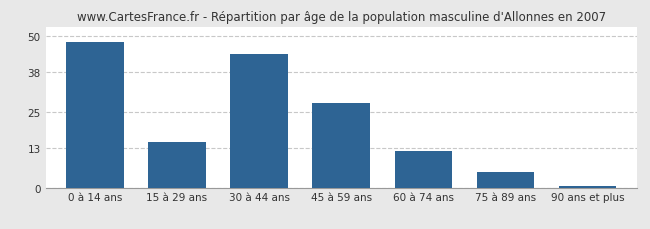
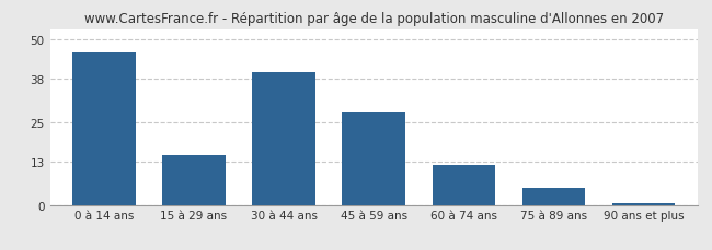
0 à 14 ans: 48.0 -> 46.0
30 à 44 ans: 44.0 -> 40.0
